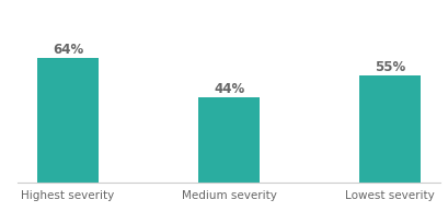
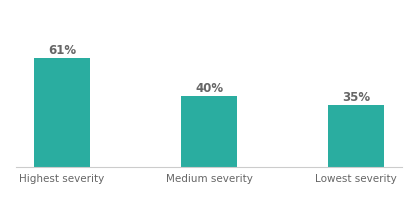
Highest severity: 64% -> 61%
Medium severity: 44% -> 40%
Lowest severity: 55% -> 35%
